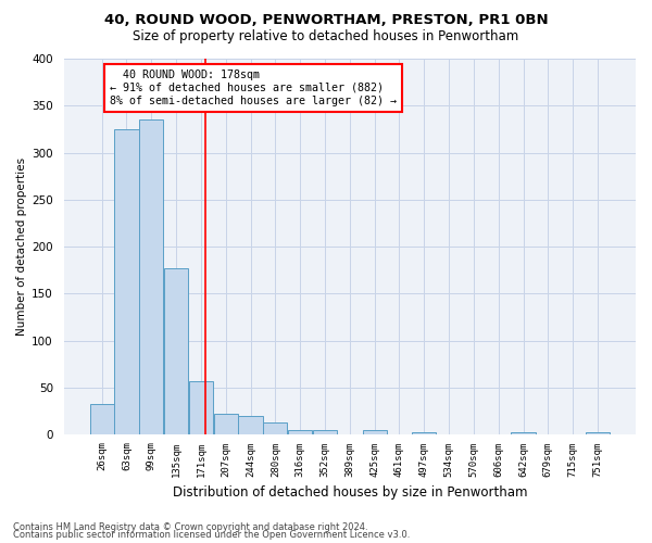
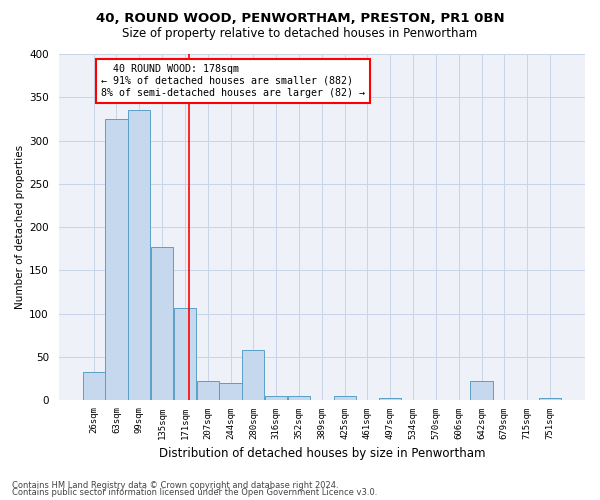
171sqm: 57 -> 106
280sqm: 13 -> 58
642sqm: 3 -> 22
